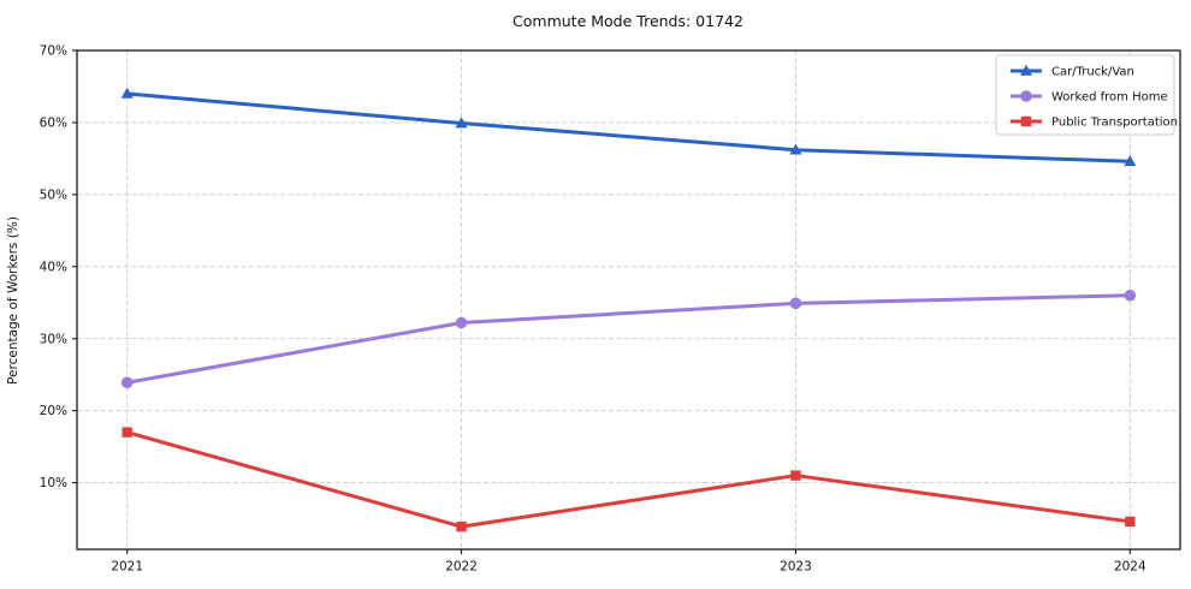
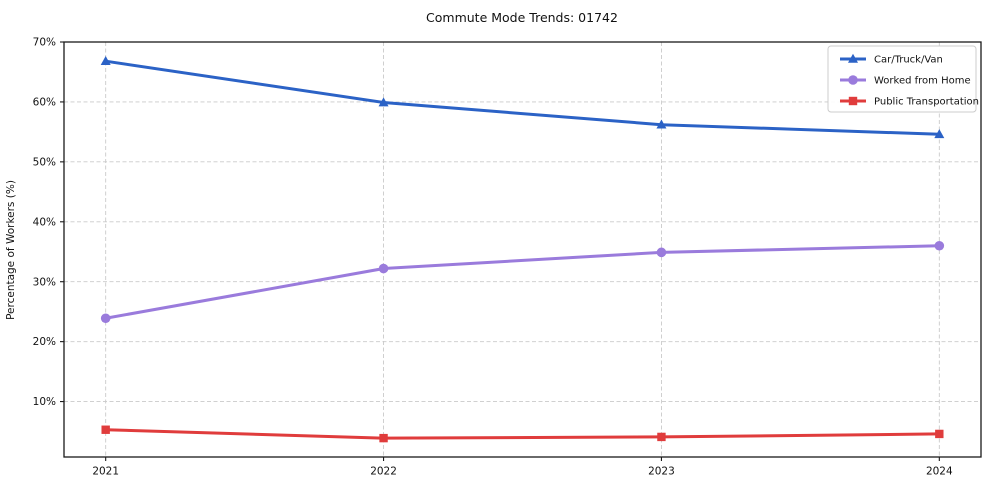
Car/Truck/Van/2021: 64% -> 67%
Public Transportation/2021: 17% -> 5%
Public Transportation/2023: 11% -> 4%
